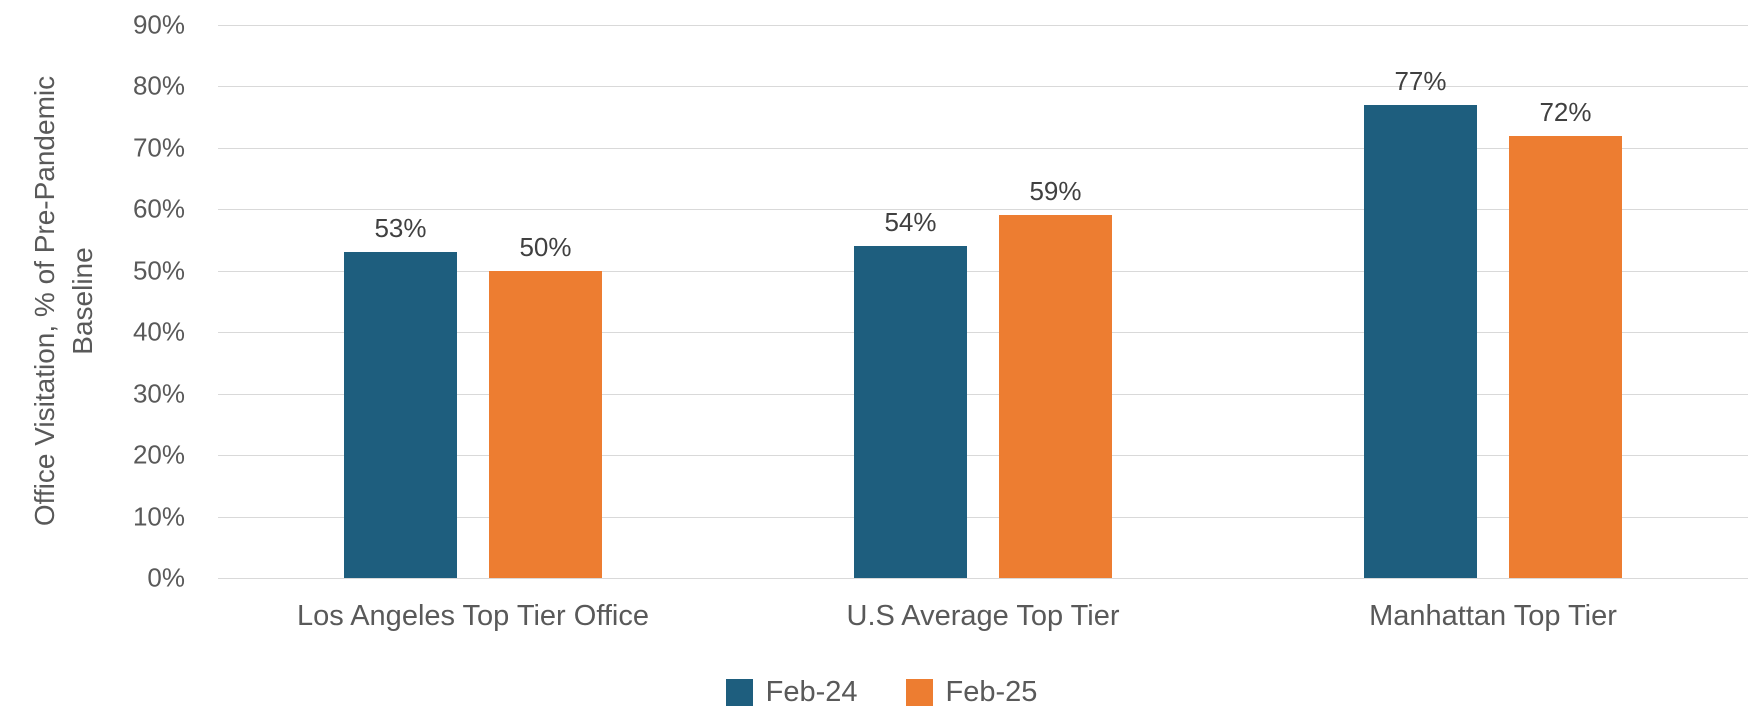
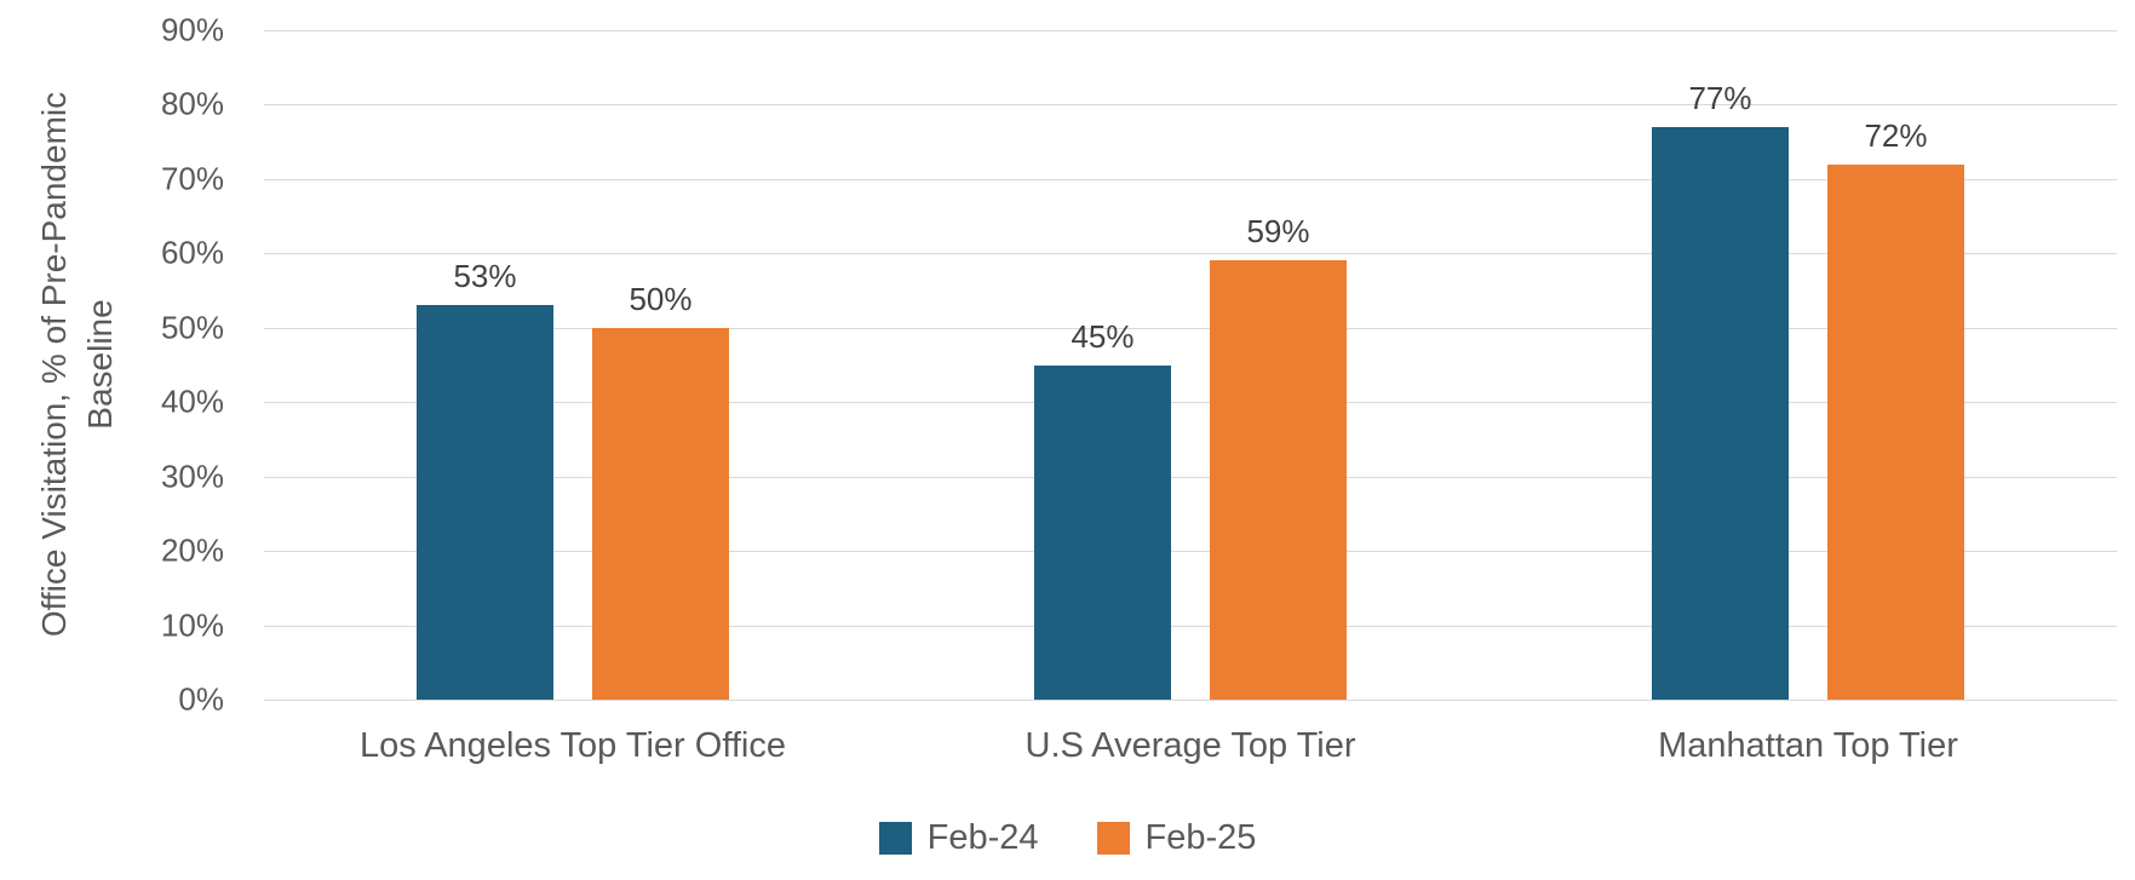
Feb-24/U.S Average Top Tier: 54% -> 45%
